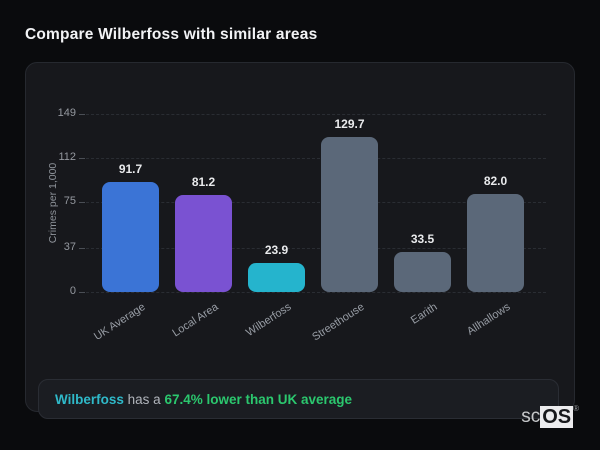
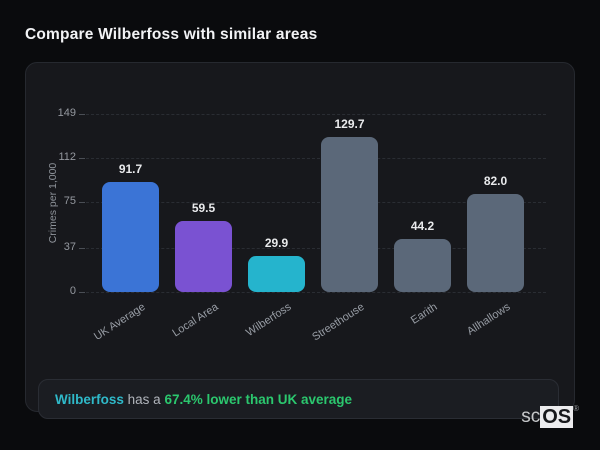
Local Area: 81.2 -> 59.5
Wilberfoss: 23.9 -> 29.9
Earith: 33.5 -> 44.2
